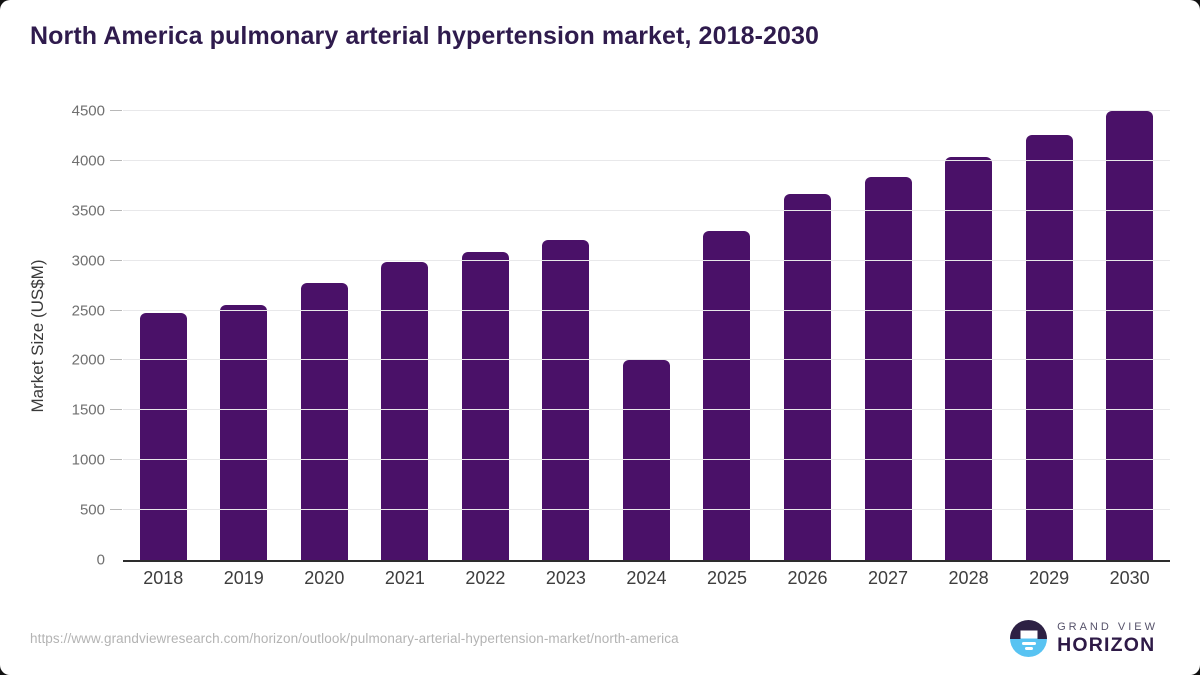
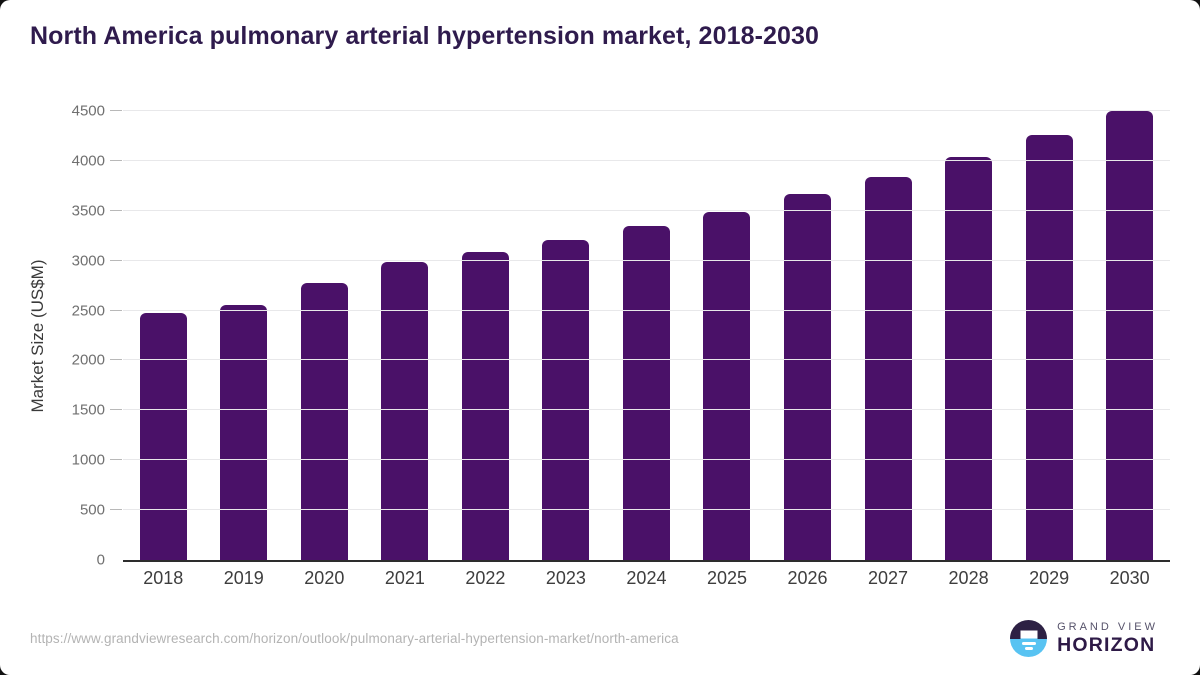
2024: 2000 -> 3400
2025: 3300 -> 3500
